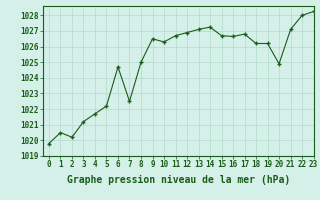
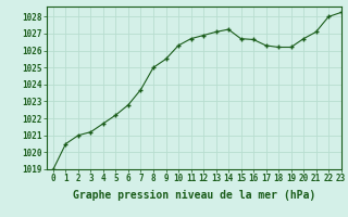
0: 1019.8 -> 1019.0
2: 1020.2 -> 1021.0
6: 1024.7 -> 1022.8
7: 1022.5 -> 1023.7
9: 1026.5 -> 1025.5
17: 1026.8 -> 1026.3
20: 1024.9 -> 1026.7
